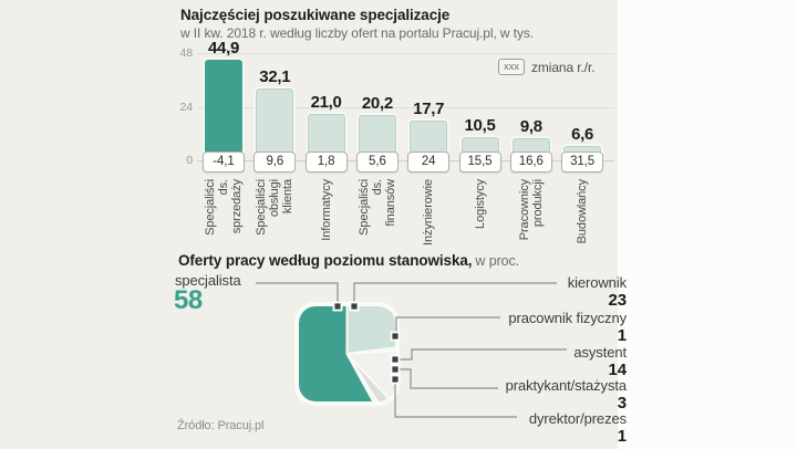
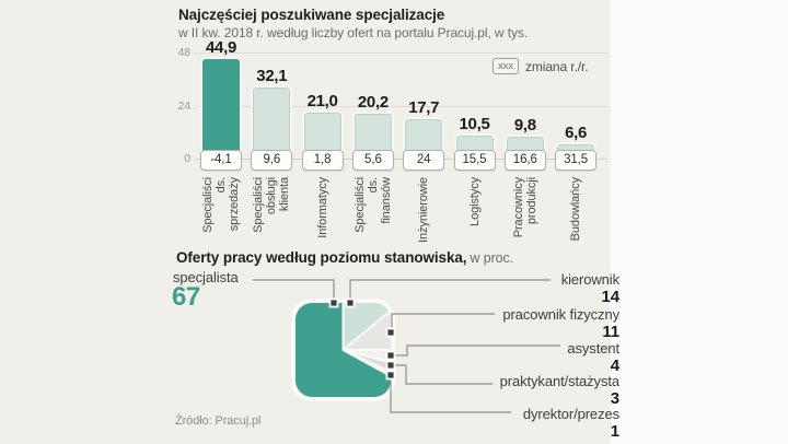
Oferty pracy według poziomu stanowiska,/specjalista: 58 -> 67
Oferty pracy według poziomu stanowiska,/kierownik: 23 -> 14
Oferty pracy według poziomu stanowiska,/pracownik fizyczny: 1 -> 11
Oferty pracy według poziomu stanowiska,/asystent: 14 -> 4
